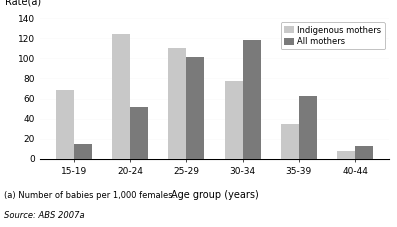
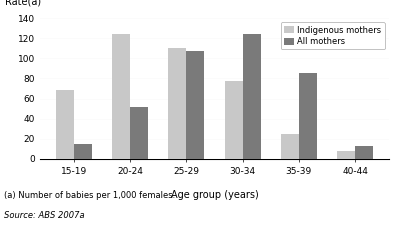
All mothers/25-29: 101 -> 107
All mothers/30-34: 118 -> 124
Indigenous mothers/35-39: 35 -> 25
All mothers/35-39: 63 -> 85
